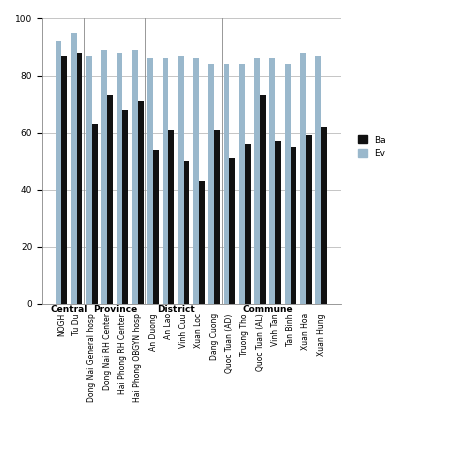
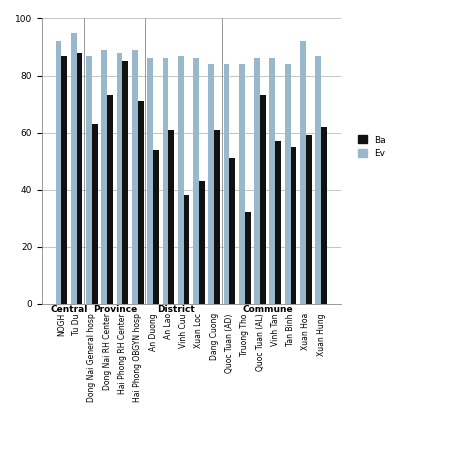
Ba/Hai Phong RH Center: 68 -> 85
Ba/Vinh Cuu: 50 -> 38
Ba/Truong Tho: 56 -> 32
Ev/Xuan Hoa: 88 -> 92
